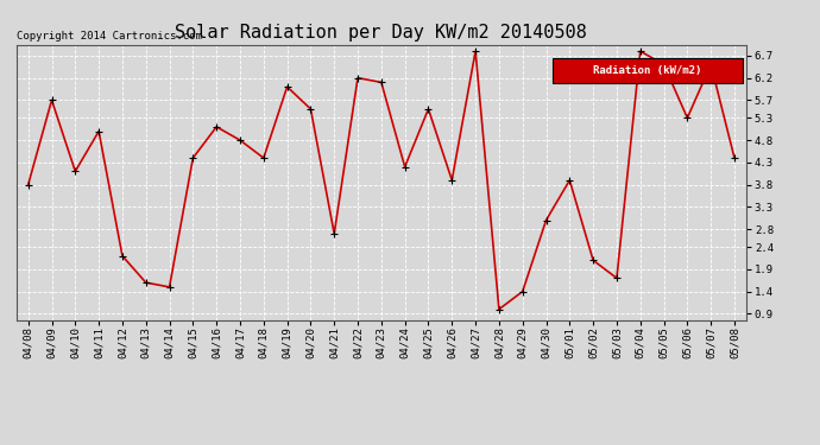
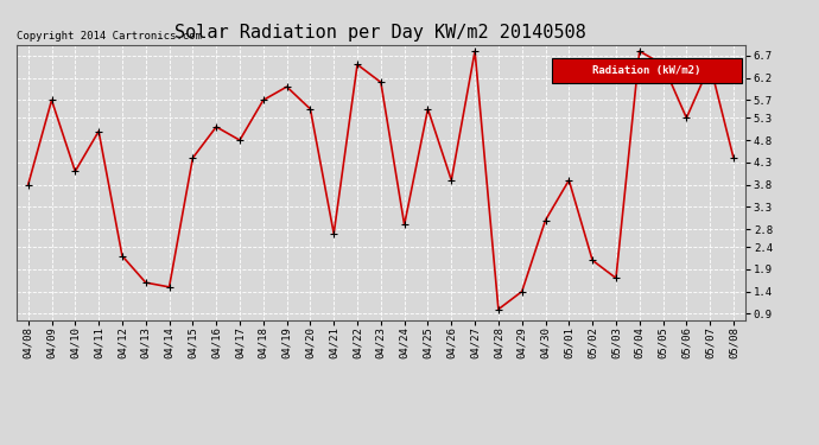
04/18: 4.4 -> 5.7
04/22: 6.2 -> 6.5
04/24: 4.2 -> 2.9
